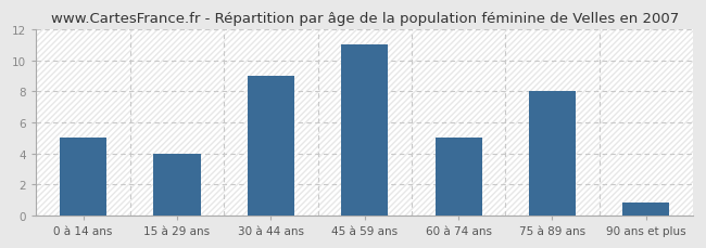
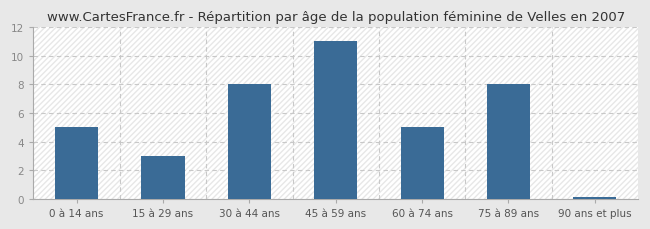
15 à 29 ans: 4.0 -> 3.0
30 à 44 ans: 9.0 -> 8.0
90 ans et plus: 0.8 -> 0.1
